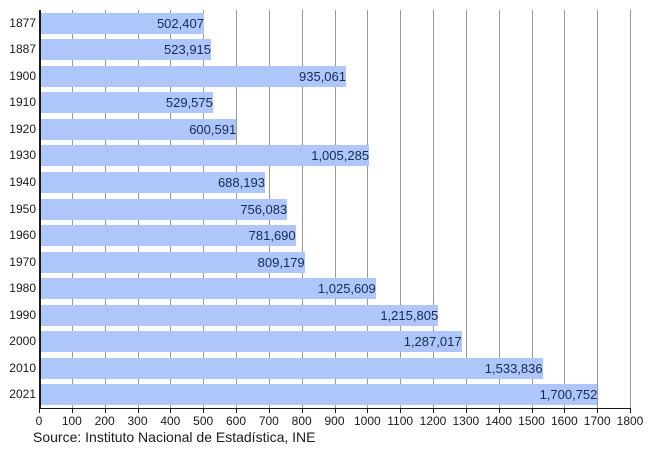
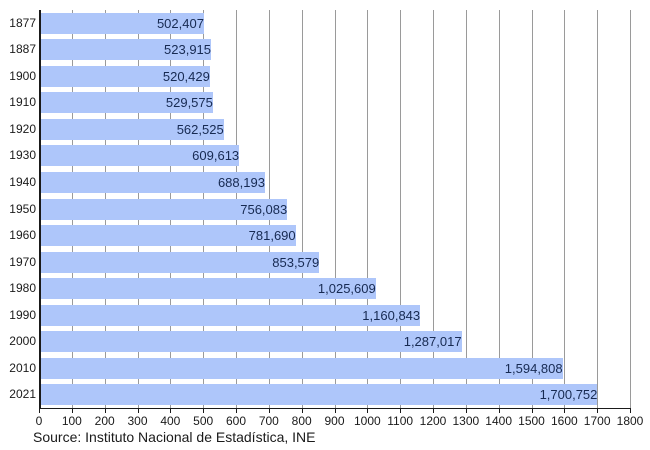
1900: 935,061 -> 520,429
1920: 600,591 -> 562,525
1930: 1,005,285 -> 609,613
1970: 809,179 -> 853,579
1990: 1,215,805 -> 1,160,843
2010: 1,533,836 -> 1,594,808
